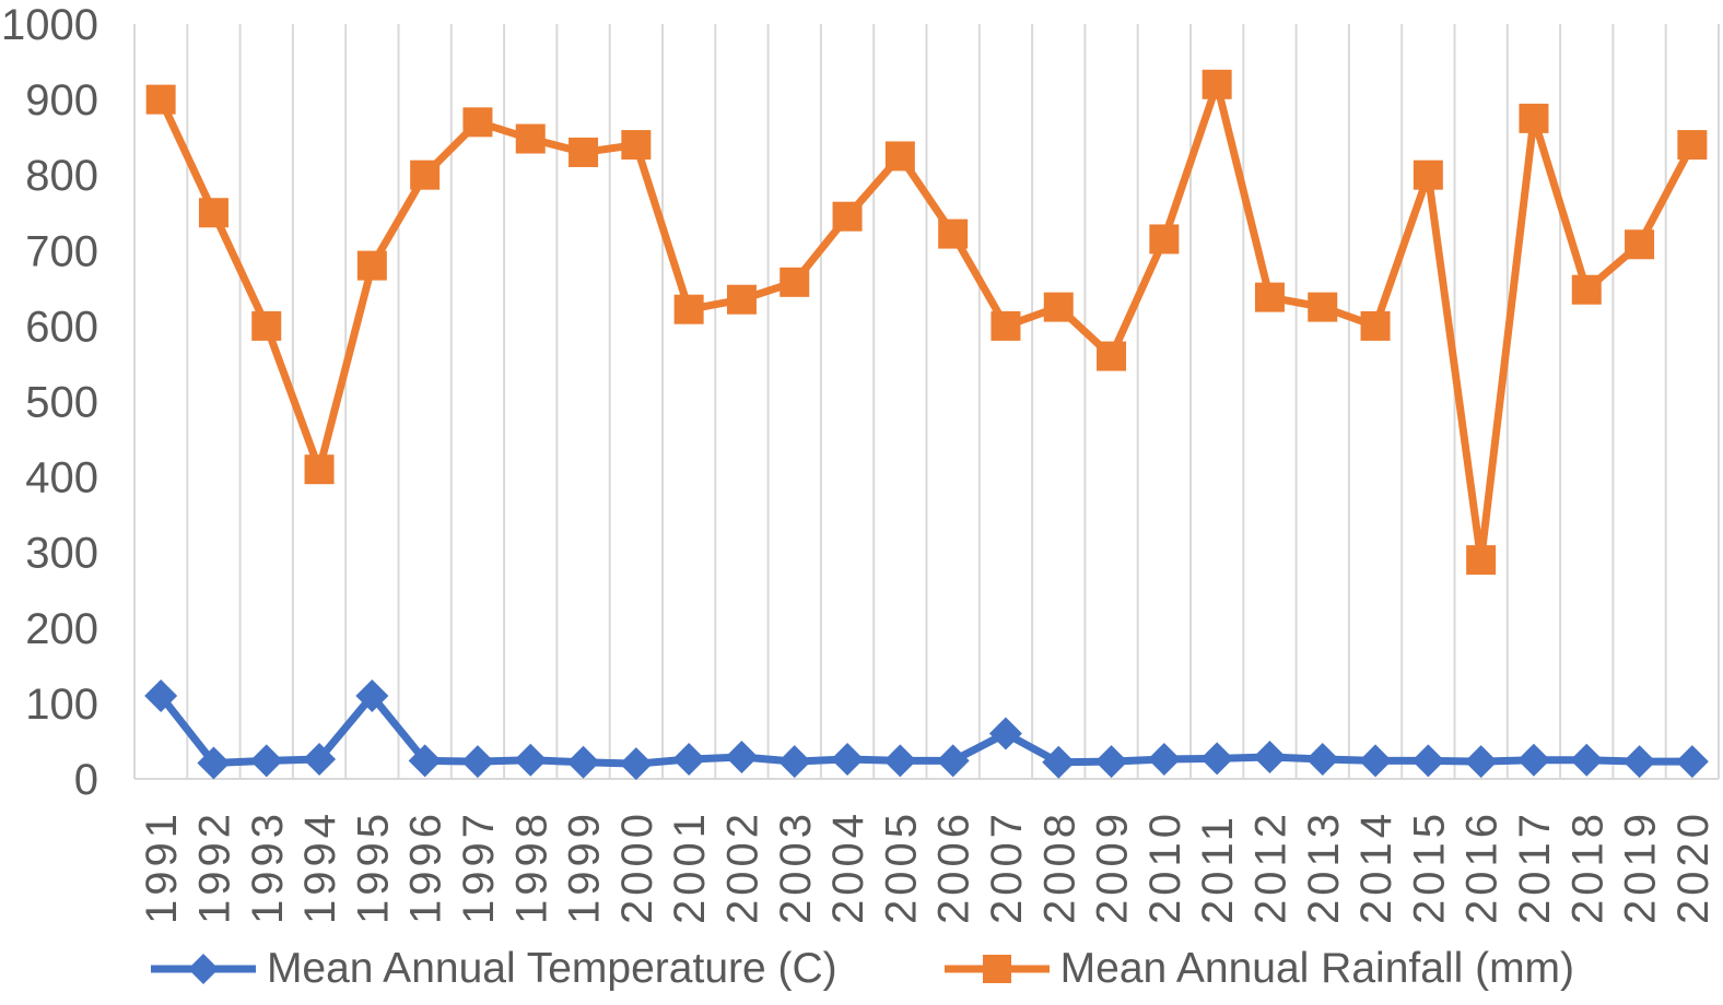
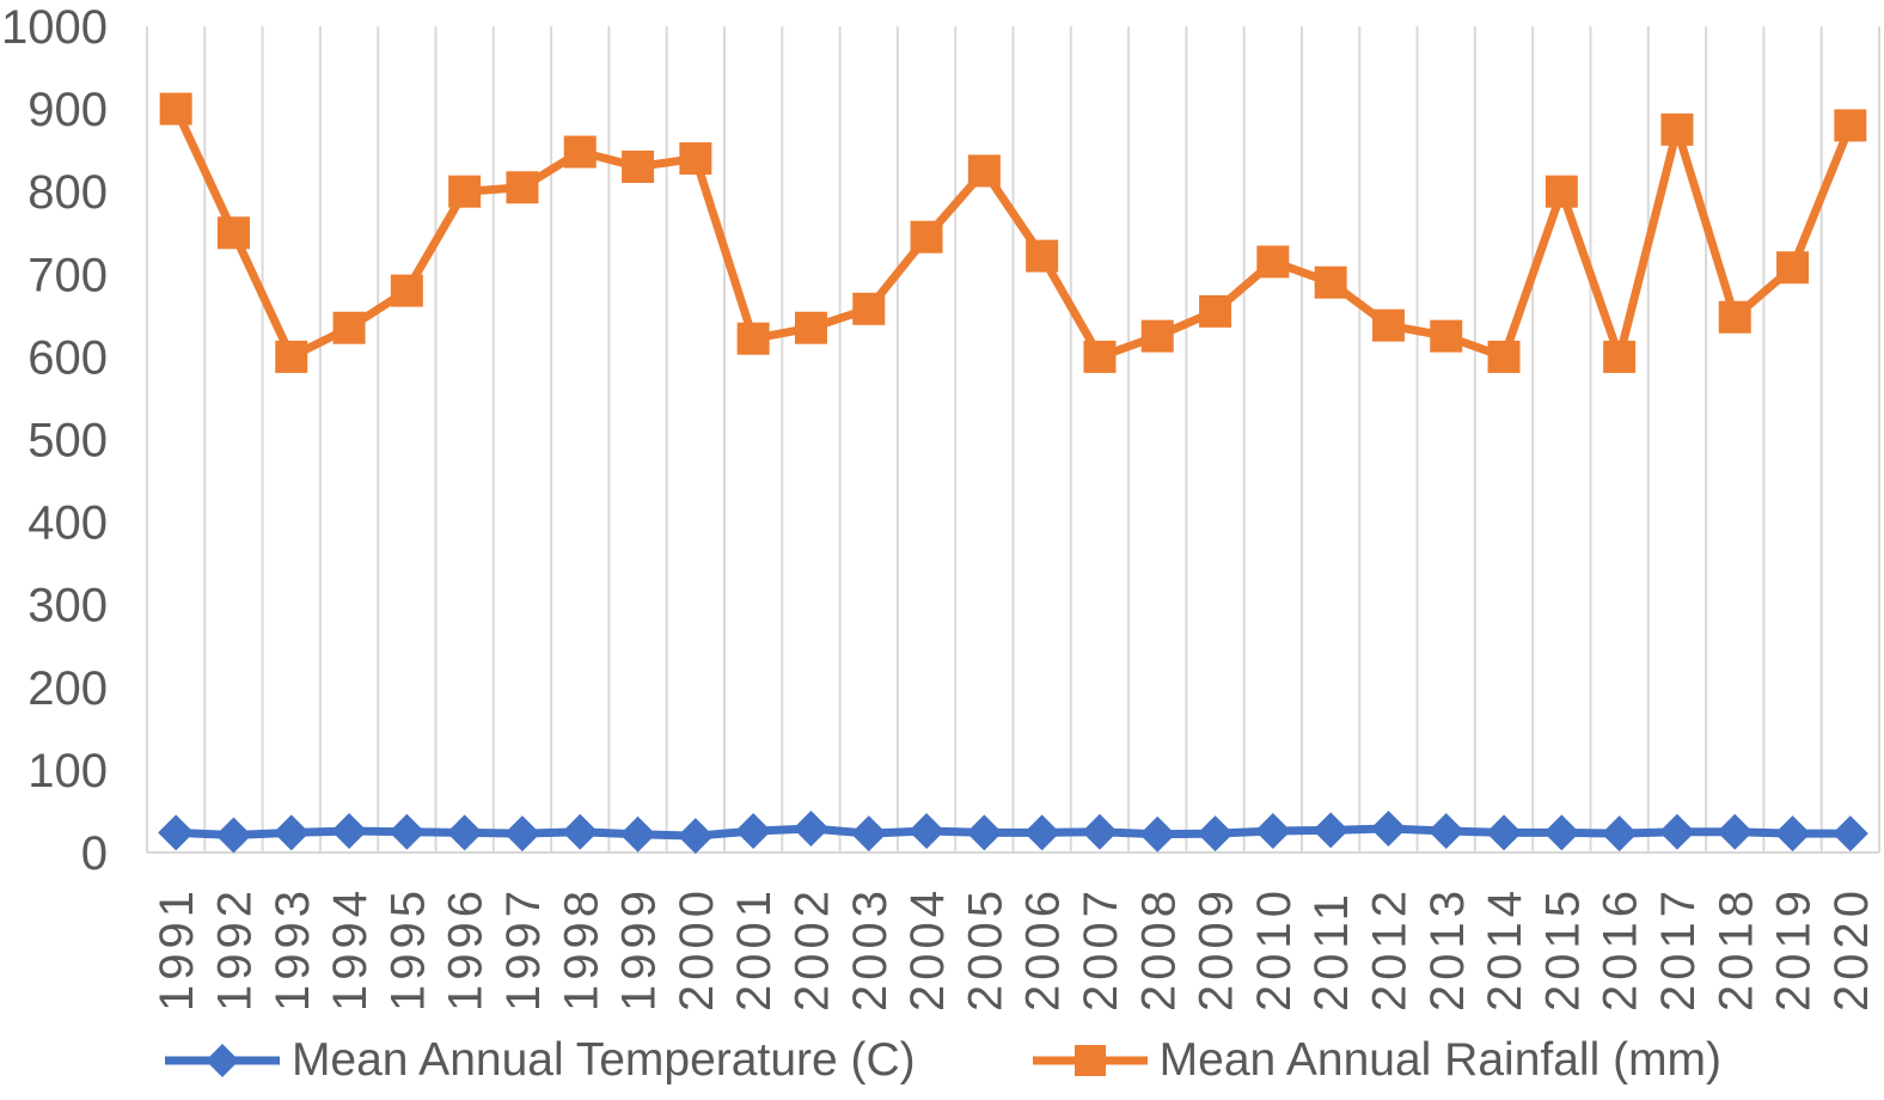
Mean Annual Temperature (C)/1991: 110 -> 20
Mean Annual Rainfall (mm)/1994: 410 -> 640
Mean Annual Temperature (C)/1995: 110 -> 20
Mean Annual Rainfall (mm)/1997: 870 -> 800
Mean Annual Temperature (C)/2007: 60 -> 20
Mean Annual Rainfall (mm)/2009: 560 -> 660
Mean Annual Rainfall (mm)/2011: 920 -> 690
Mean Annual Rainfall (mm)/2016: 290 -> 600
Mean Annual Rainfall (mm)/2020: 840 -> 880
